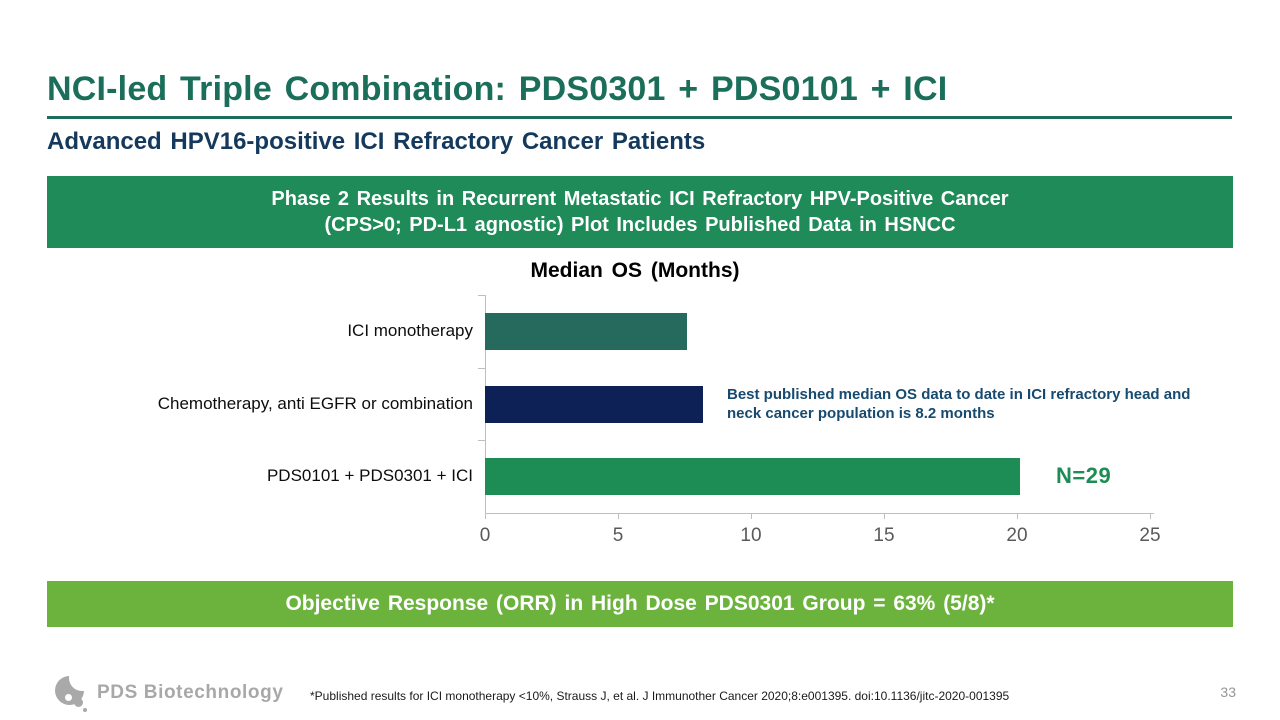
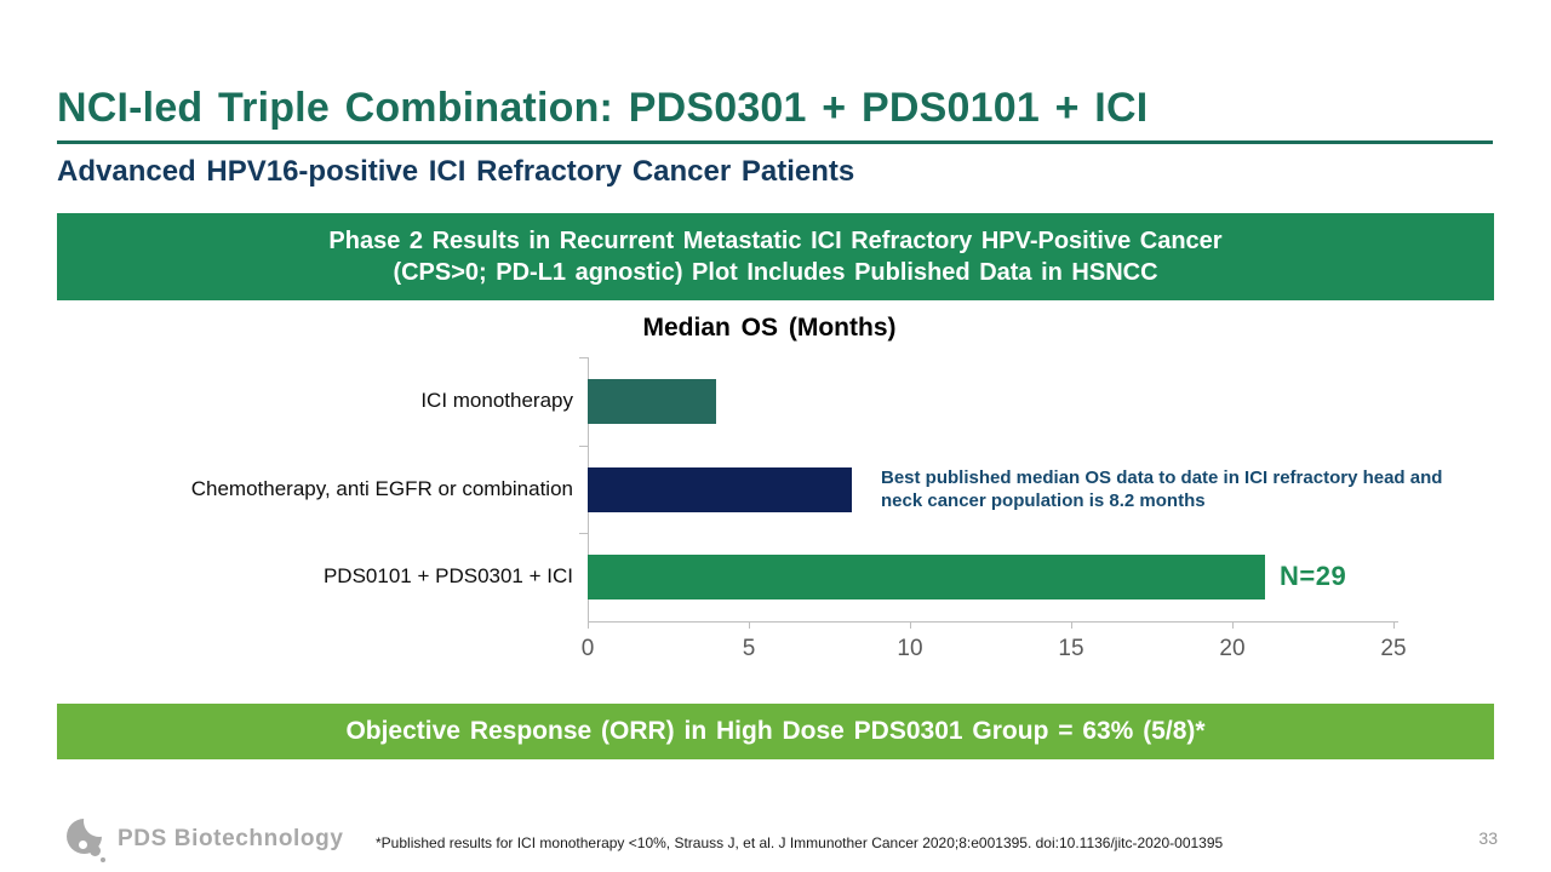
ICI monotherapy: 7.6 -> 4.0
PDS0101 + PDS0301 + ICI: 20.1 -> 21.0
